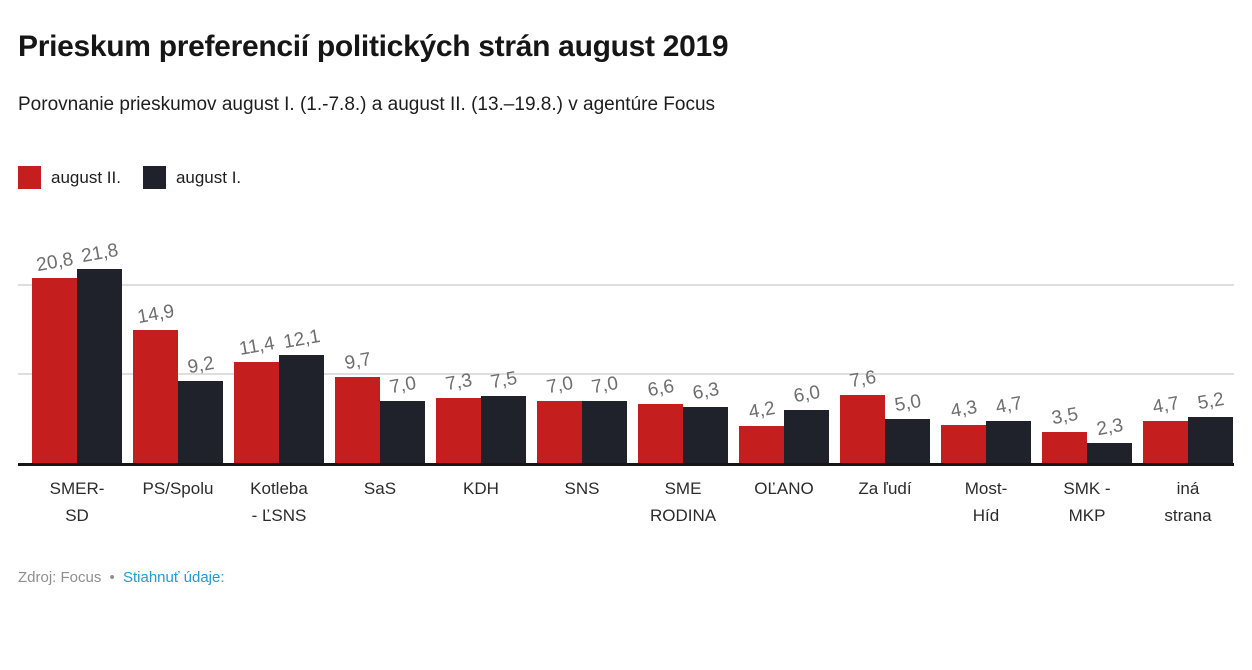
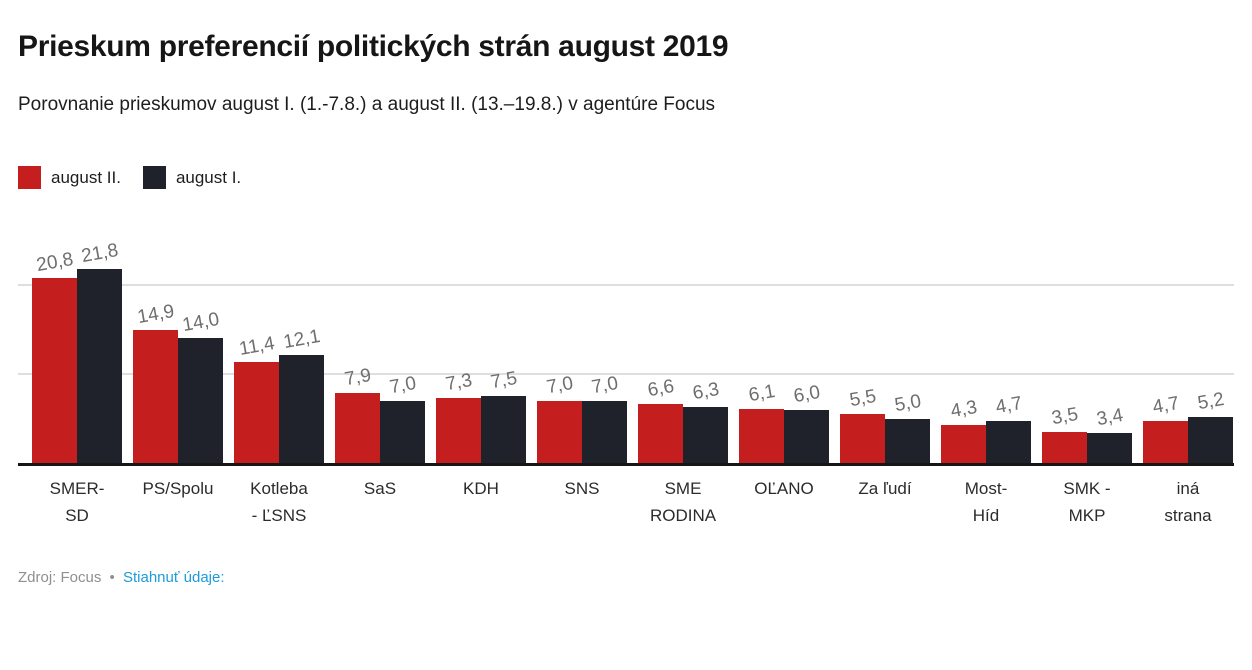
august I./PS/Spolu: 9,2 -> 14,0
august II./SaS: 9,7 -> 7,9
august II./OĽANO: 4,2 -> 6,1
august II./Za ľudí: 7,6 -> 5,5
august I./SMK - MKP: 2,3 -> 3,4
